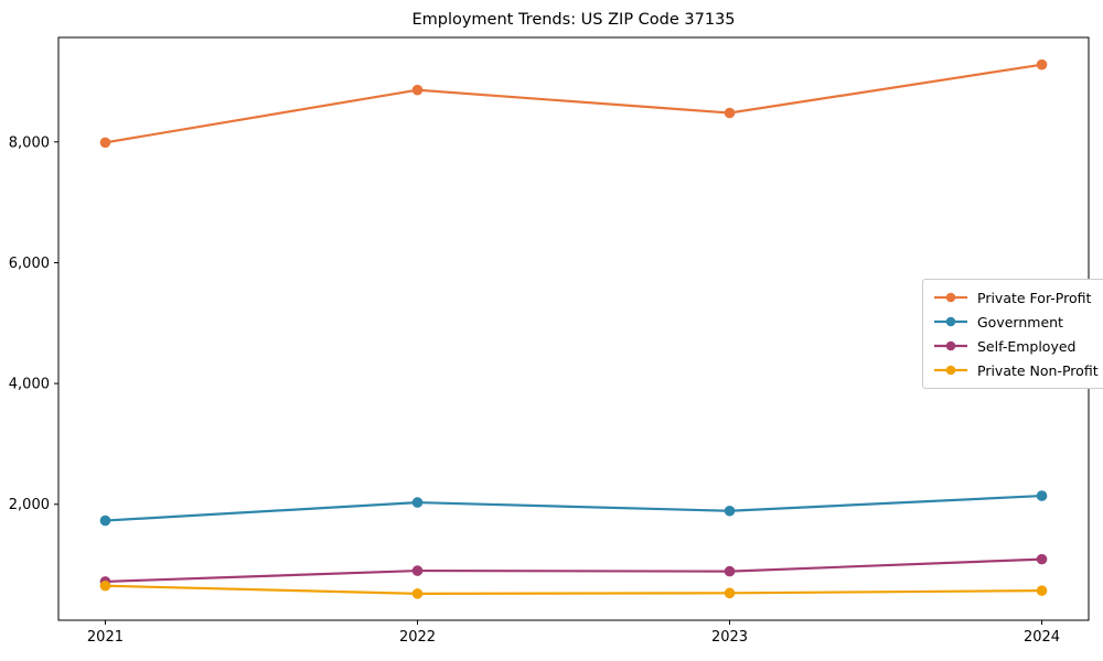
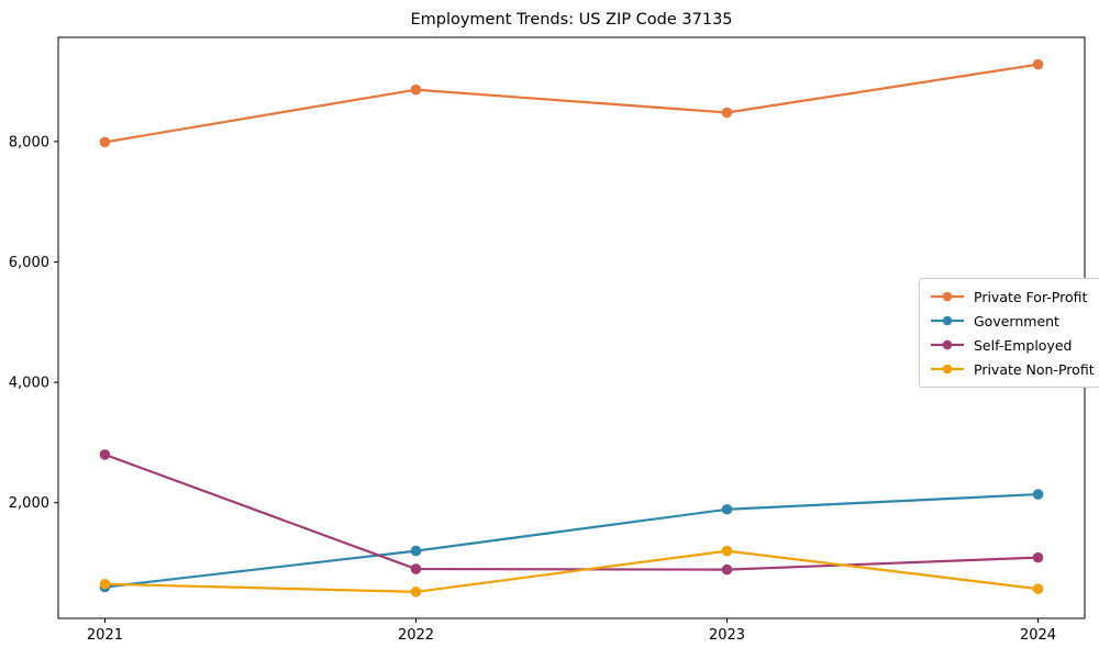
Government/2021: 1700 -> 600
Self-Employed/2021: 700 -> 2800
Government/2022: 2000 -> 1200
Private Non-Profit/2023: 500 -> 1200
